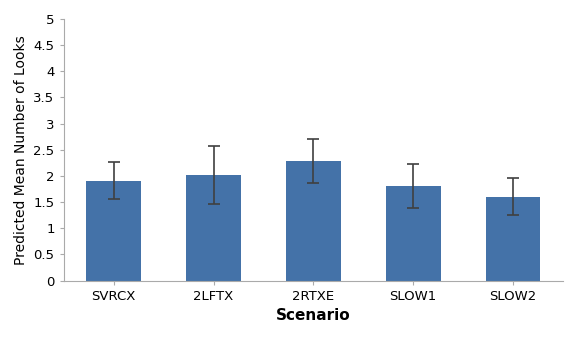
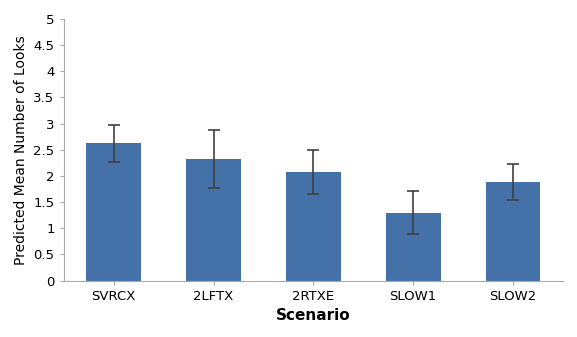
SVRCX: 1.91 -> 2.62
2LFTX: 2.02 -> 2.32
2RTXE: 2.28 -> 2.08
SLOW1: 1.80 -> 1.30
SLOW2: 1.60 -> 1.88
